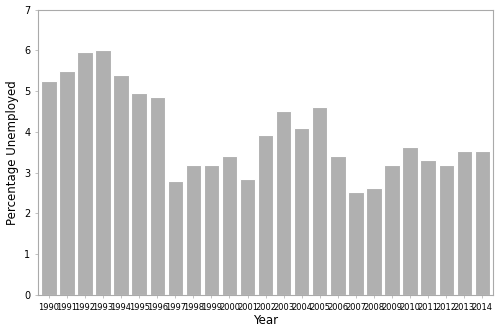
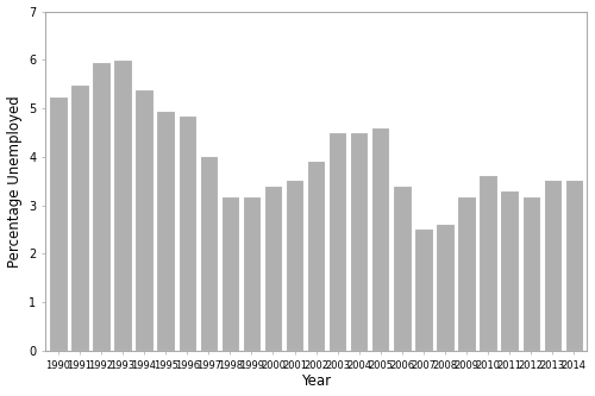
1997: 2.80 -> 4.02
2001: 2.85 -> 3.52
2004: 4.10 -> 4.52
